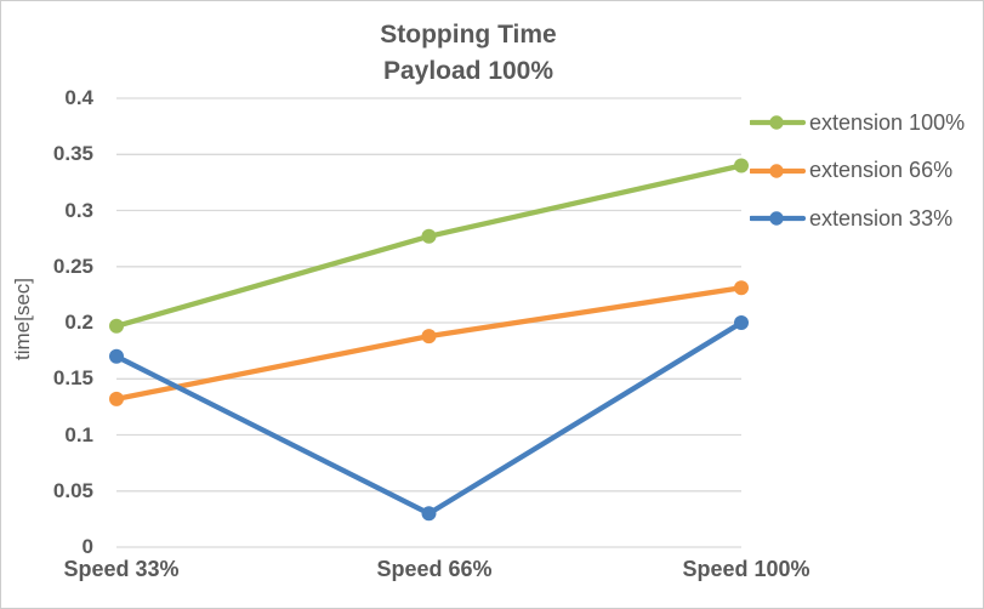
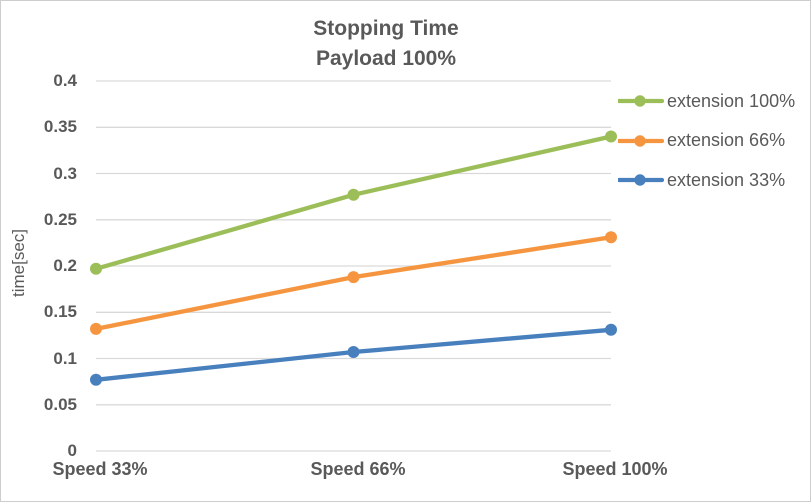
extension 33%/Speed 33%: 0.17 -> 0.08
extension 33%/Speed 66%: 0.03 -> 0.11
extension 33%/Speed 100%: 0.20 -> 0.13
